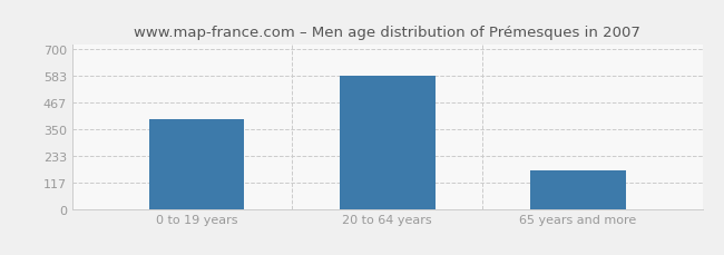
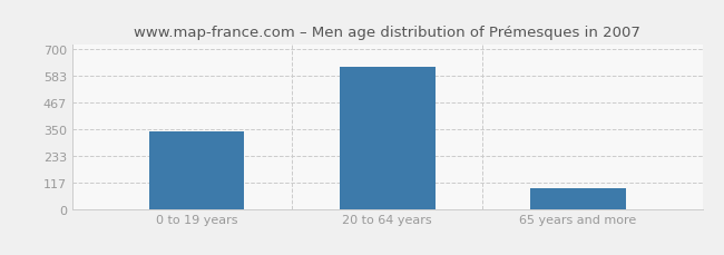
0 to 19 years: 395 -> 338
20 to 64 years: 585 -> 625
65 years and more: 170 -> 90
